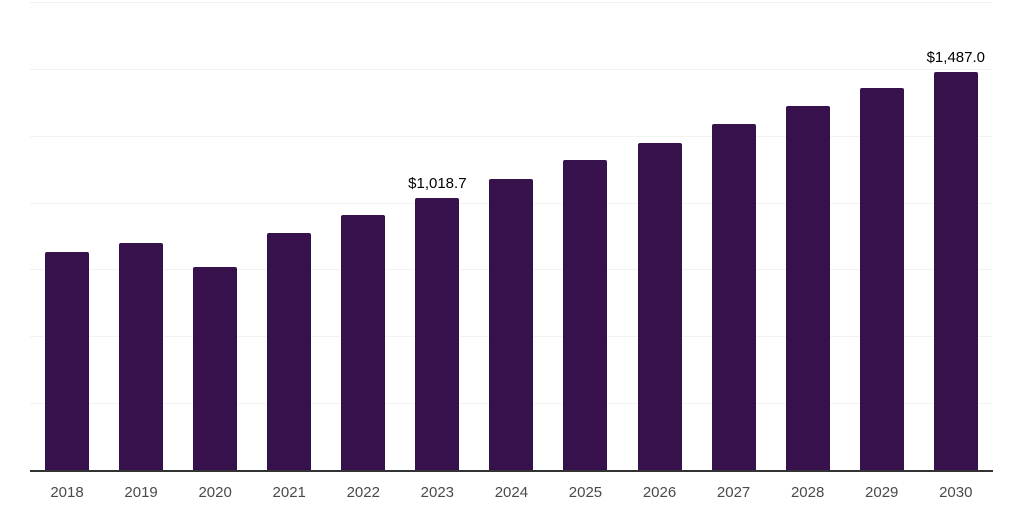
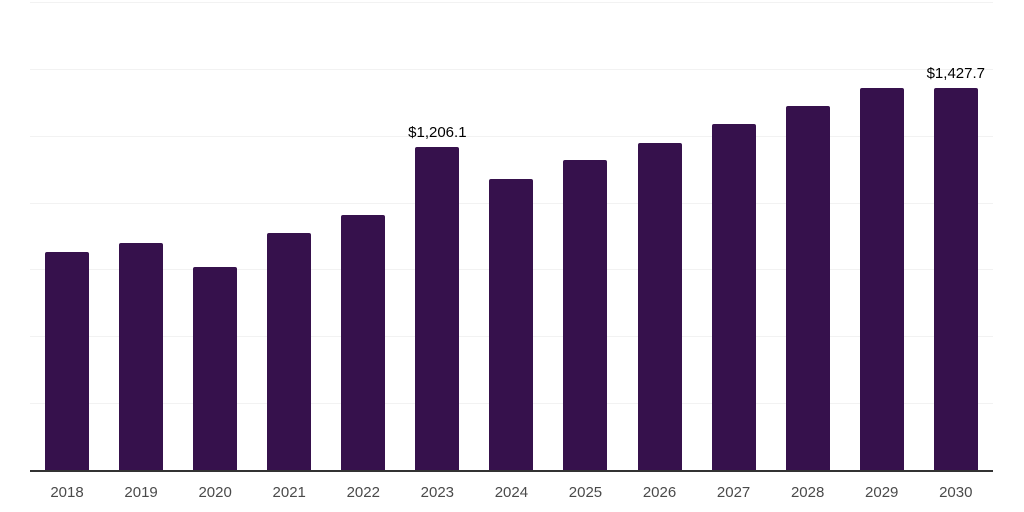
2023: $1,018.7 -> $1,206.1
2030: $1,487.0 -> $1,427.7
